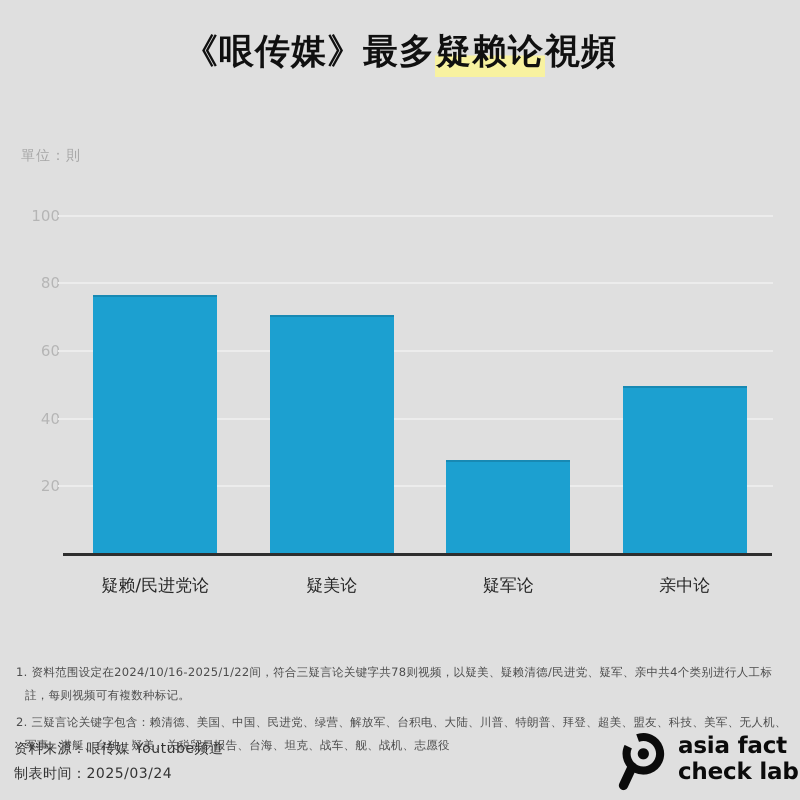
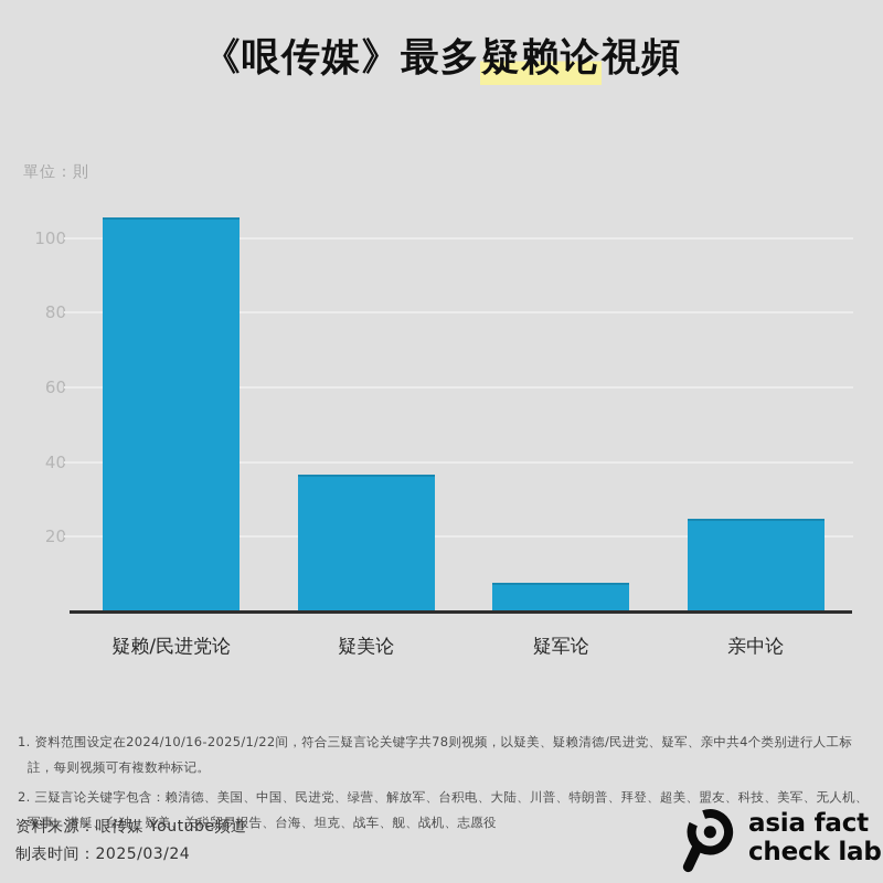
疑赖/民进党论: 77 -> 106
疑美论: 71 -> 37
疑军论: 28 -> 8
亲中论: 50 -> 25
